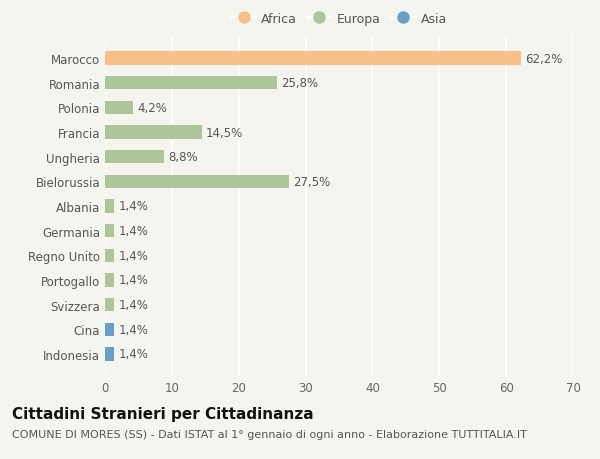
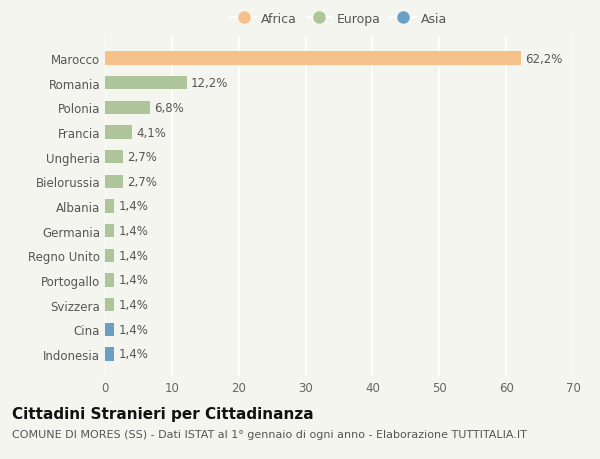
Romania: 25,8% -> 12,2%
Polonia: 4,2% -> 6,8%
Francia: 14,5% -> 4,1%
Ungheria: 8,8% -> 2,7%
Bielorussia: 27,5% -> 2,7%
